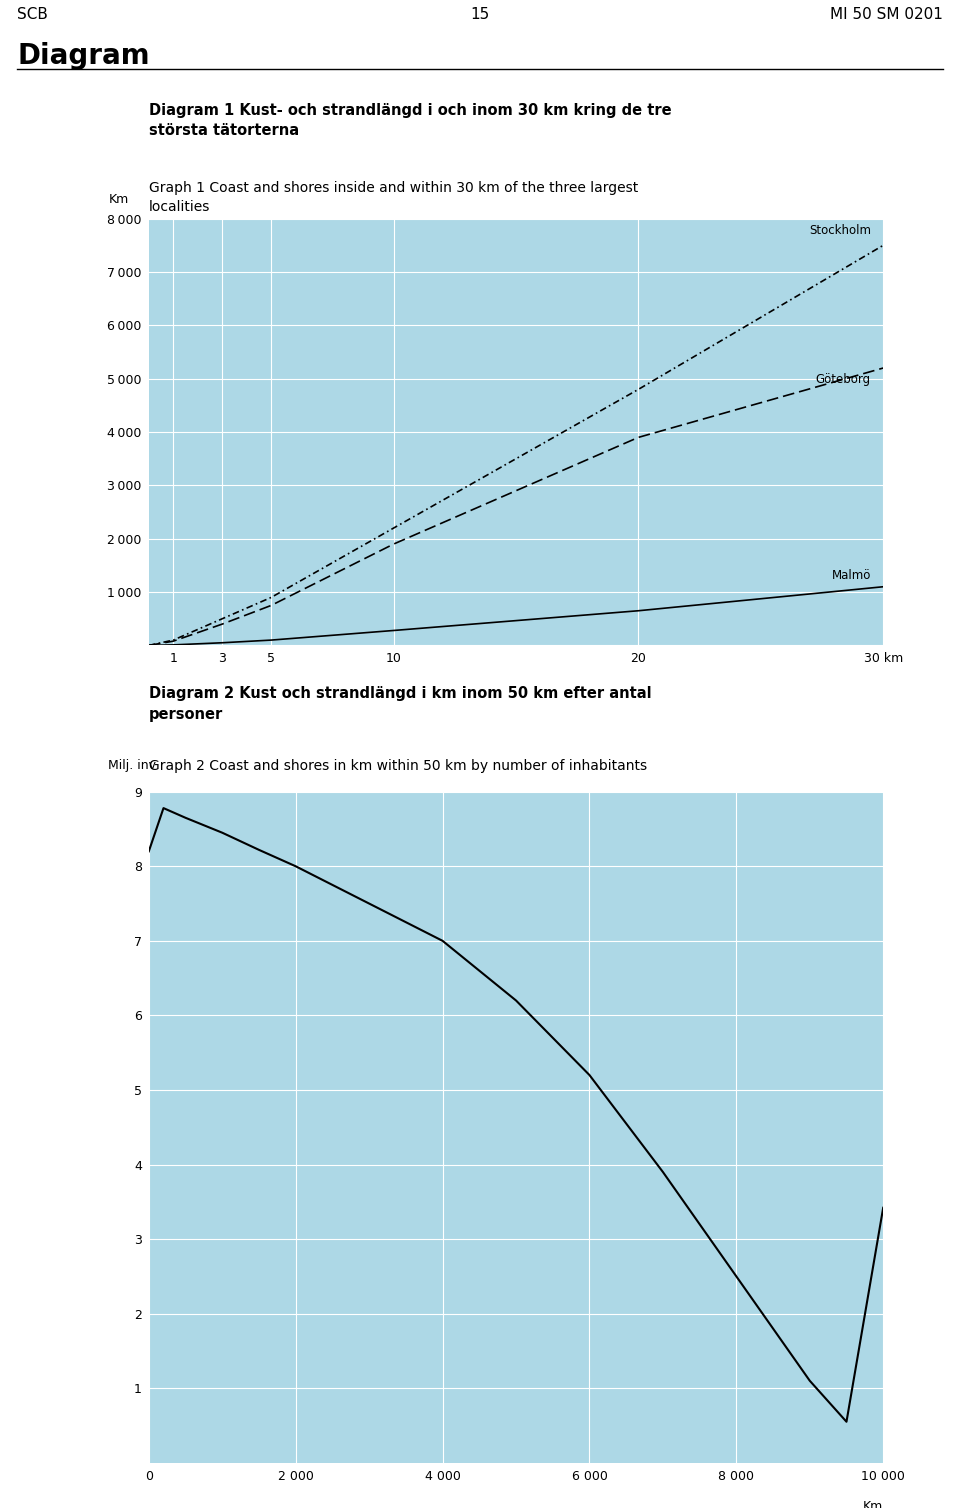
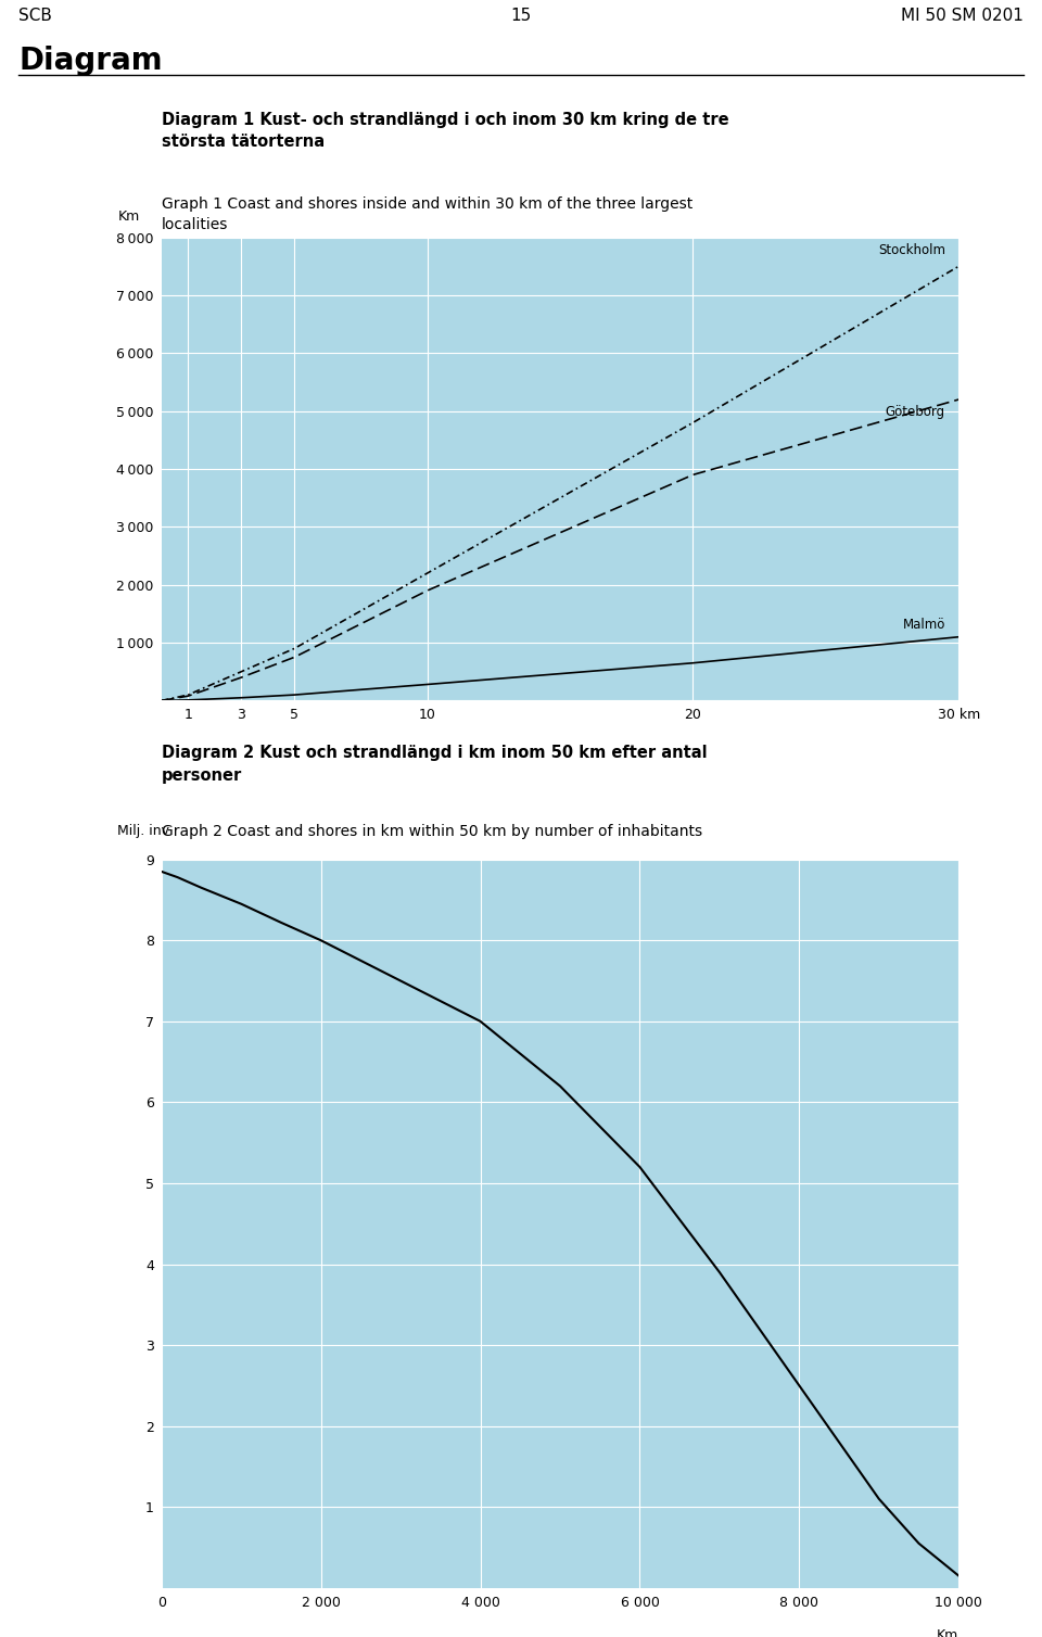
0: 8.20 -> 8.85
10 000: 3.42 -> 0.15
